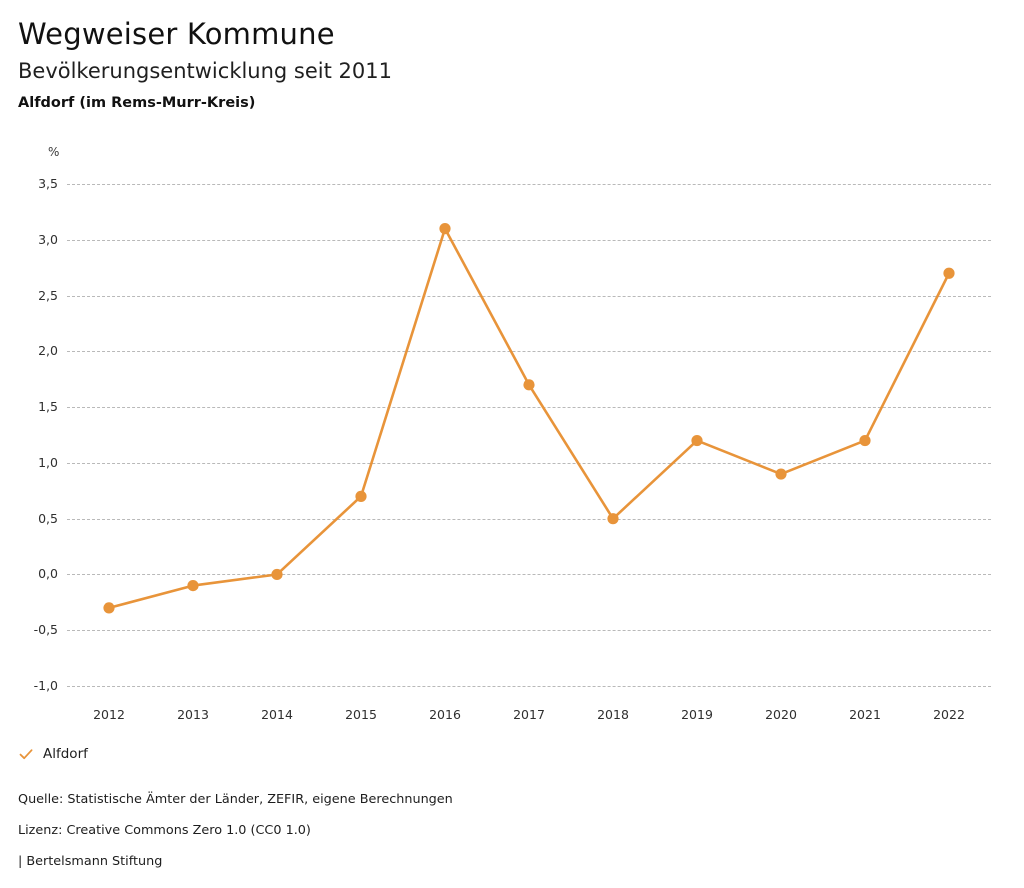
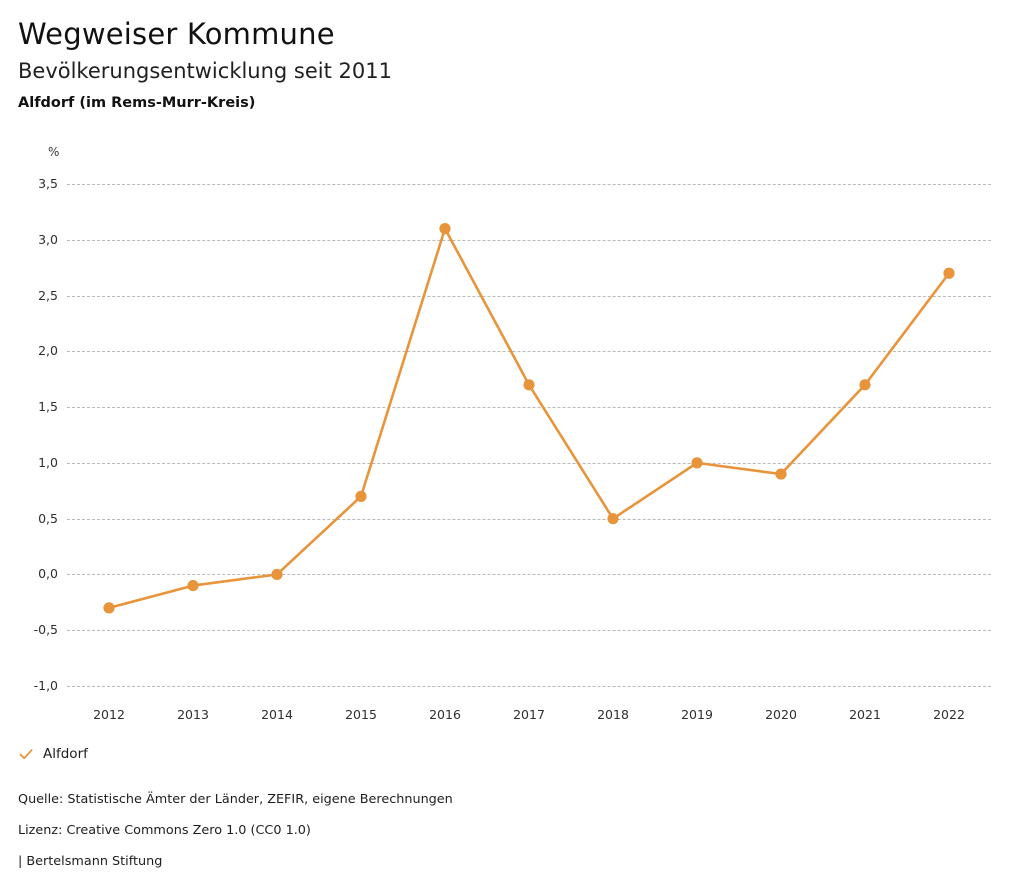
2019: 1,2 -> 1,0
2021: 1,2 -> 1,7
